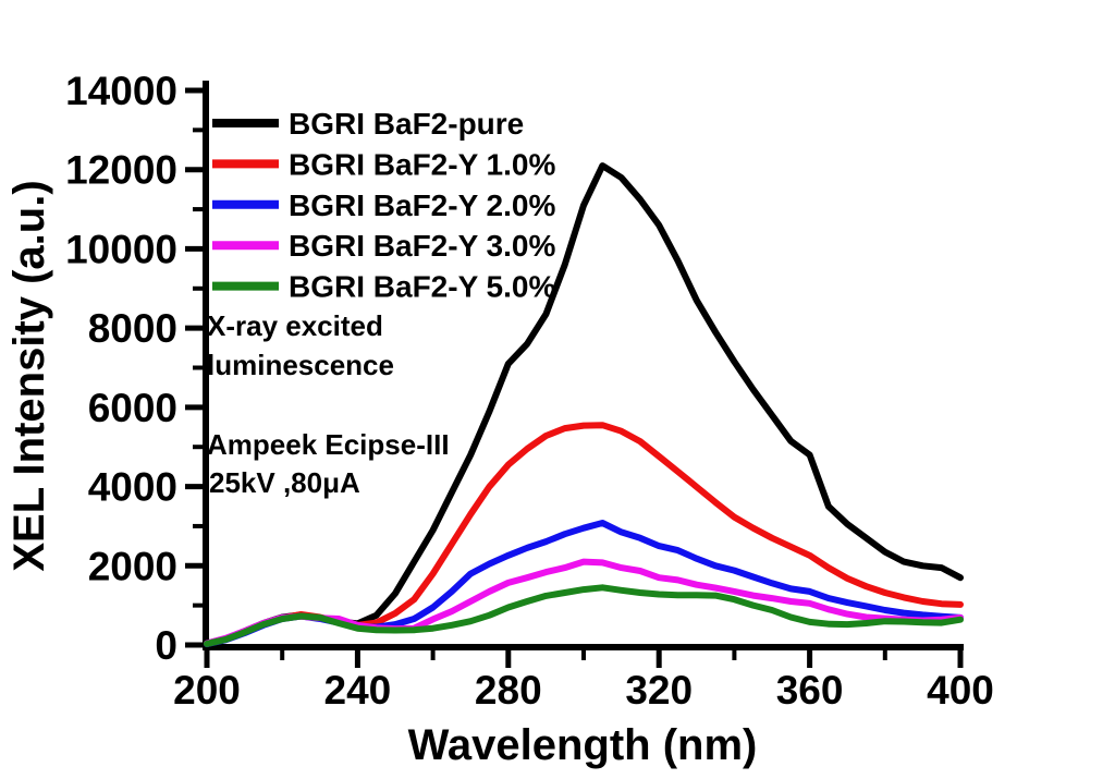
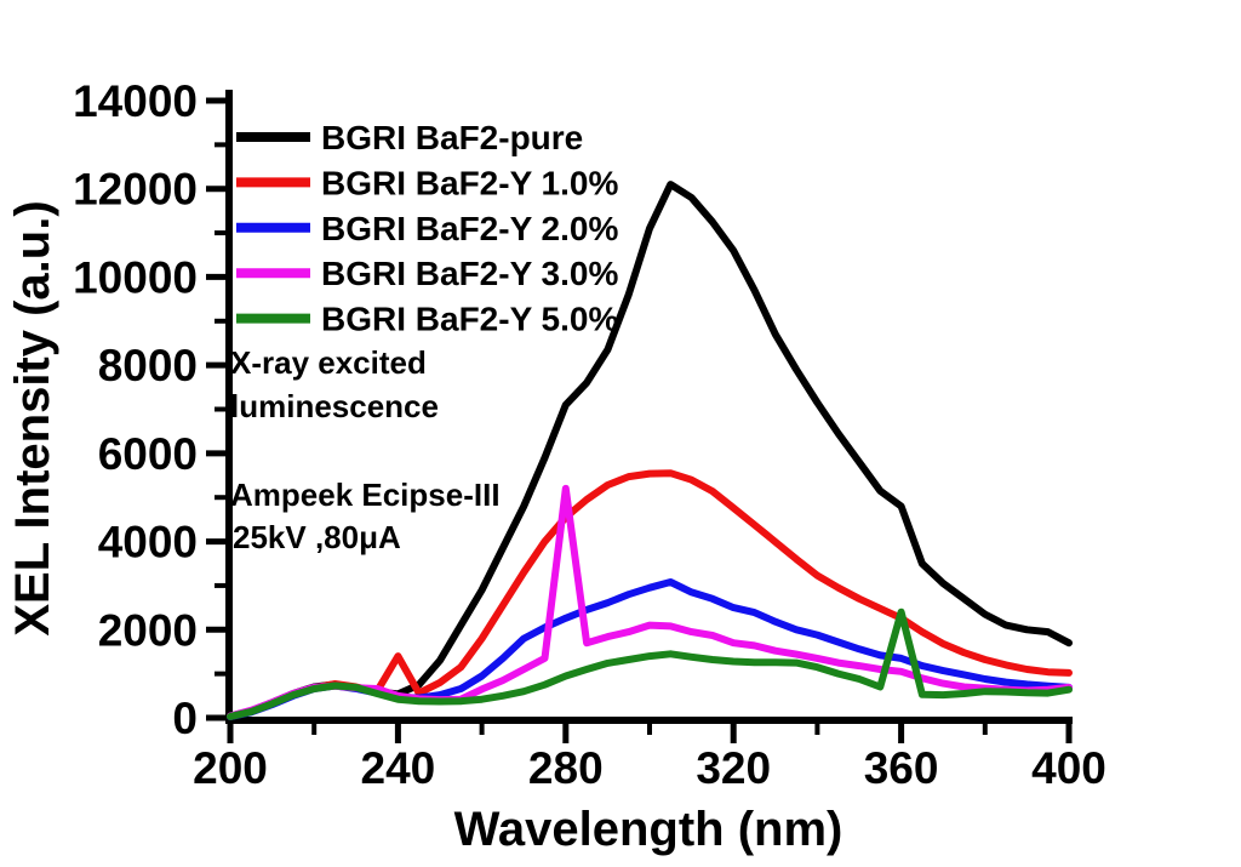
BGRI BaF2-Y 1.0%/240: 500 -> 1400
BGRI BaF2-Y 3.0%/280: 1600 -> 5200
BGRI BaF2-Y 5.0%/360: 600 -> 2400
